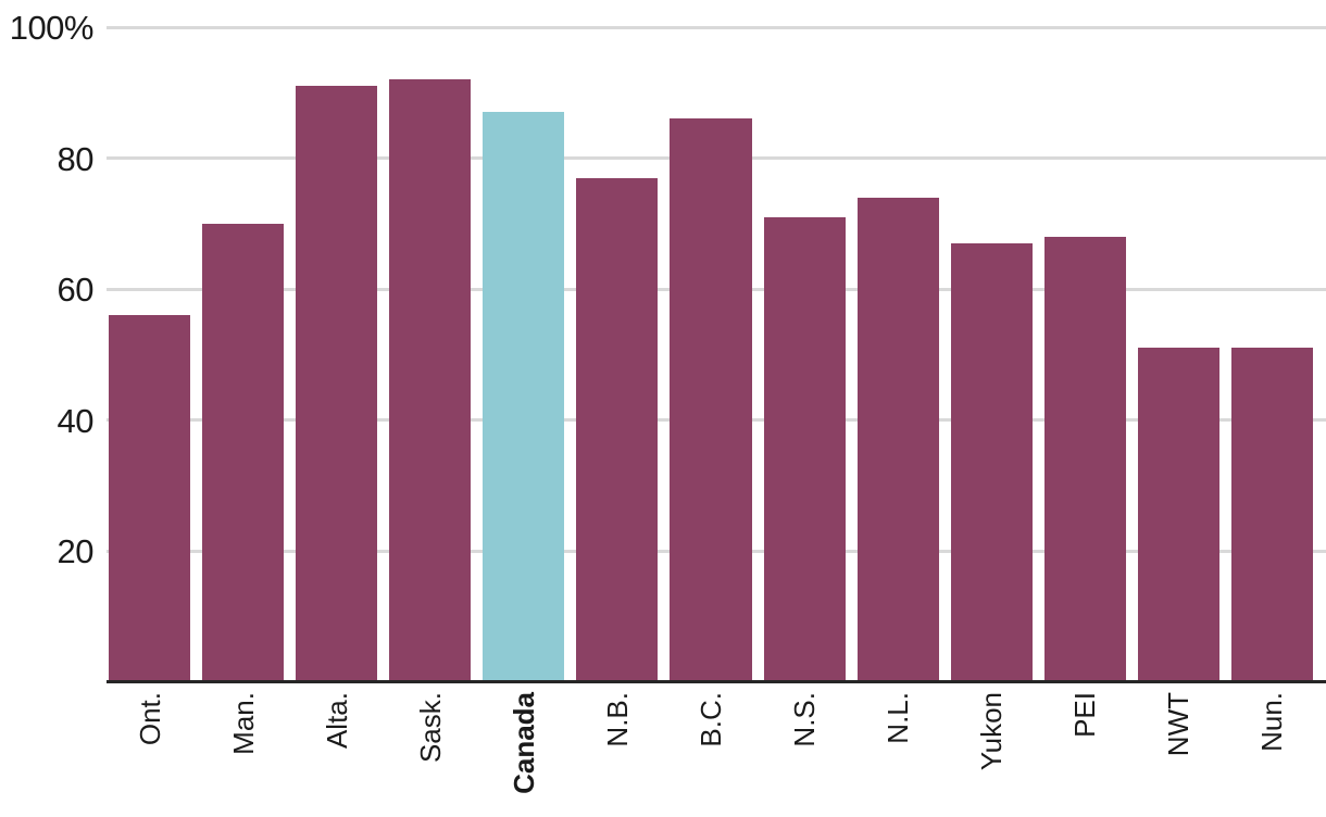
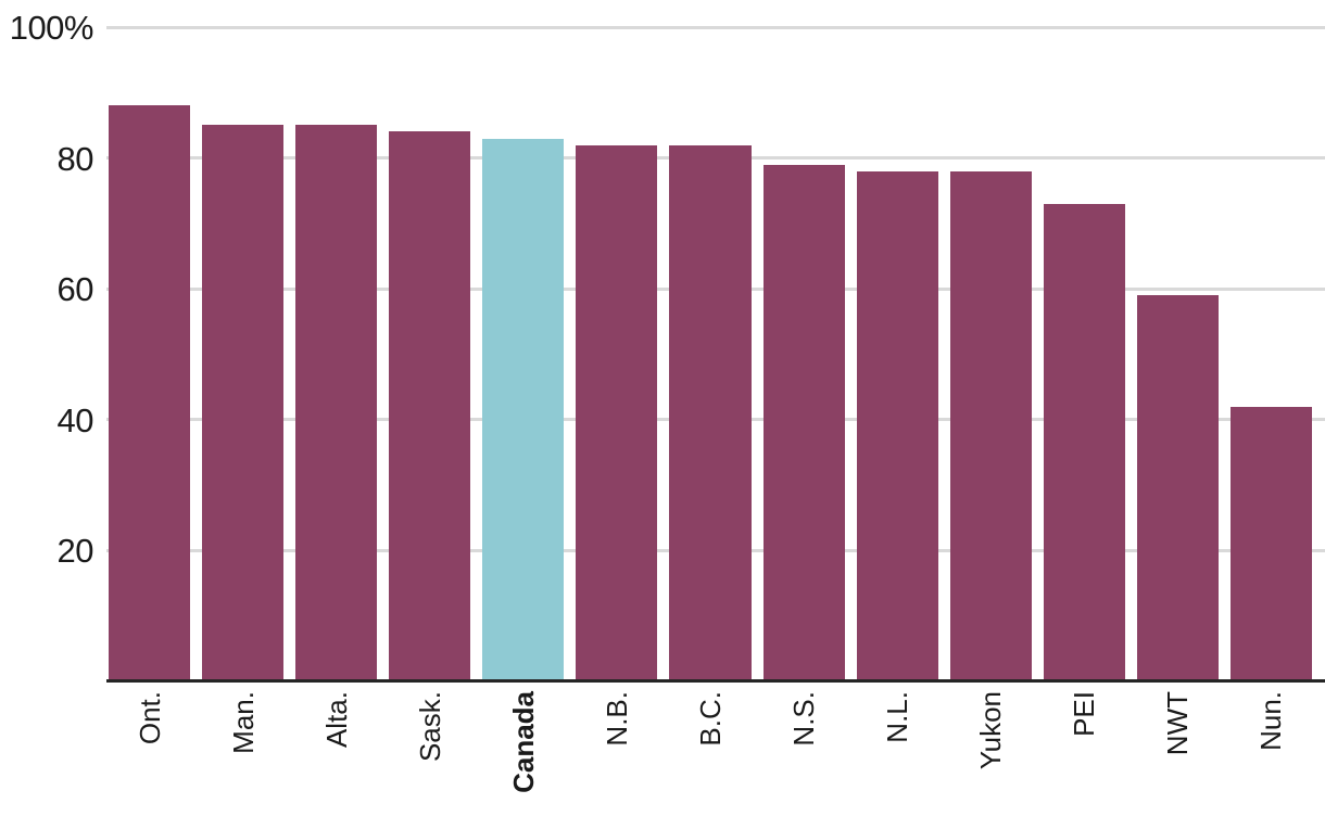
Ont.: 56% -> 88%
Man.: 70% -> 85%
Alta.: 91% -> 85%
Sask.: 92% -> 84%
Canada: 87% -> 83%
N.B.: 77% -> 82%
B.C.: 86% -> 82%
N.S.: 71% -> 79%
N.L.: 74% -> 78%
Yukon: 67% -> 78%
PEI: 68% -> 73%
NWT: 51% -> 59%
Nun.: 51% -> 42%
